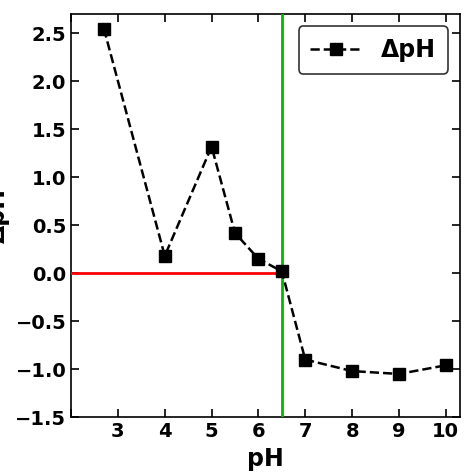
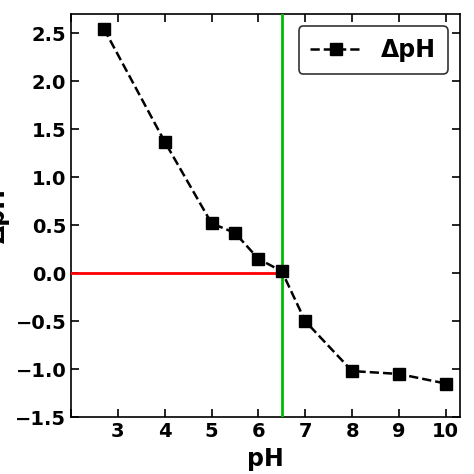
4: 0.18 -> 1.37
5: 1.32 -> 0.52
7: -0.90 -> -0.50
10: -0.96 -> -1.15
